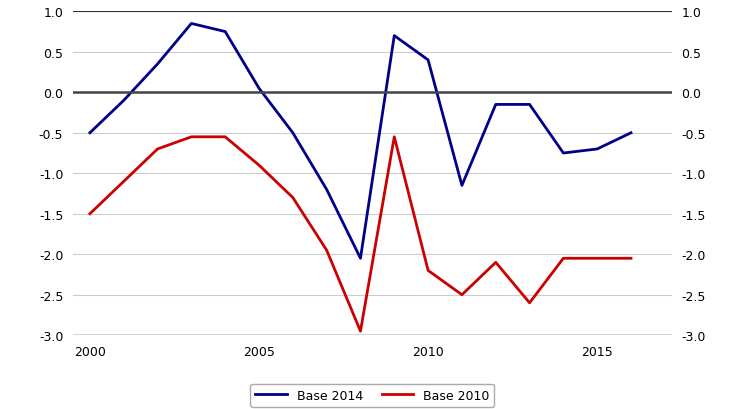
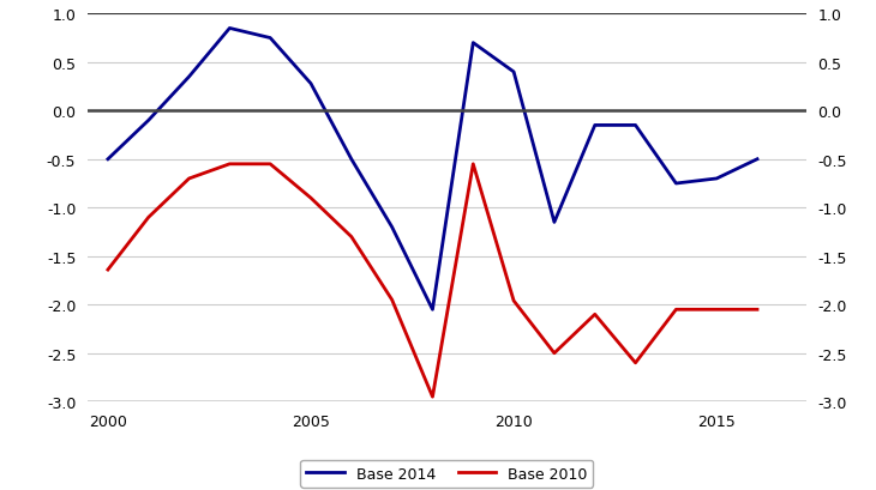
Base 2010/2000: -1.50 -> -1.64
Base 2014/2005: 0.05 -> 0.28
Base 2010/2010: -2.20 -> -1.96
